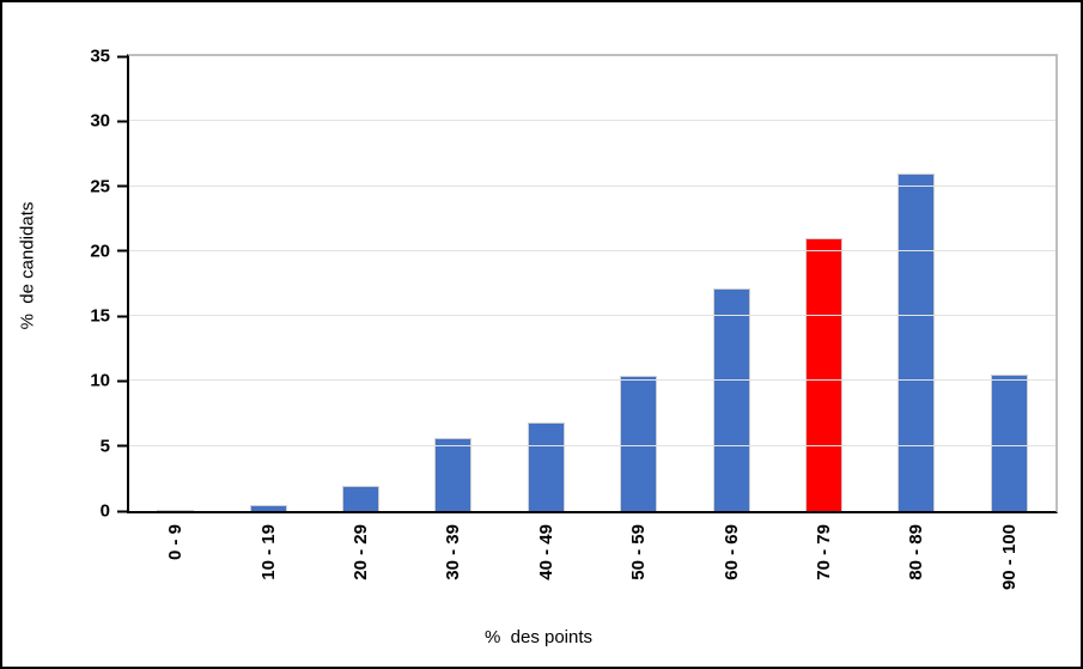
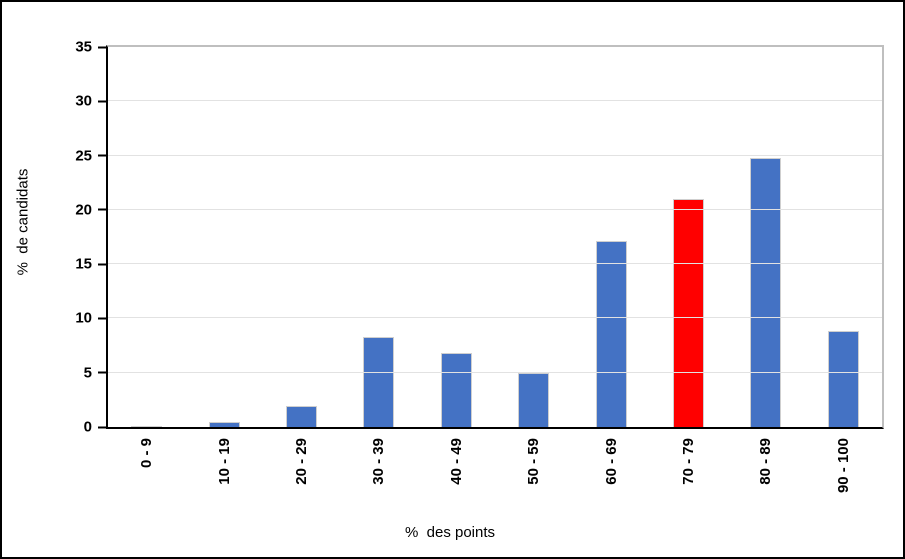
30 - 39: 5.6 -> 8.3
50 - 59: 10.4 -> 5.0
80 - 89: 26.0 -> 24.8
90 - 100: 10.5 -> 8.8
